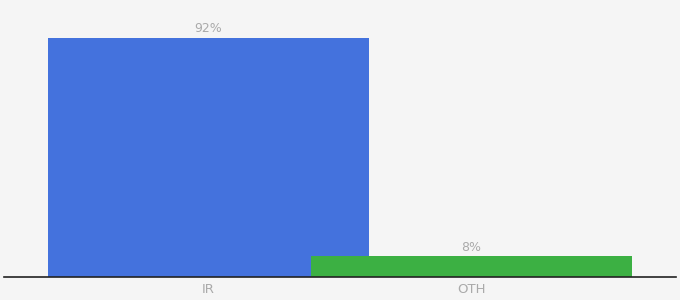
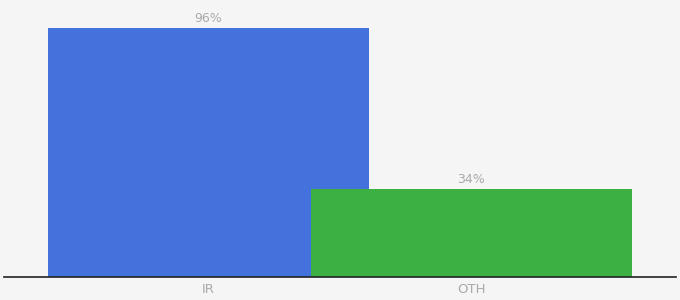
IR: 92% -> 96%
OTH: 8% -> 34%
